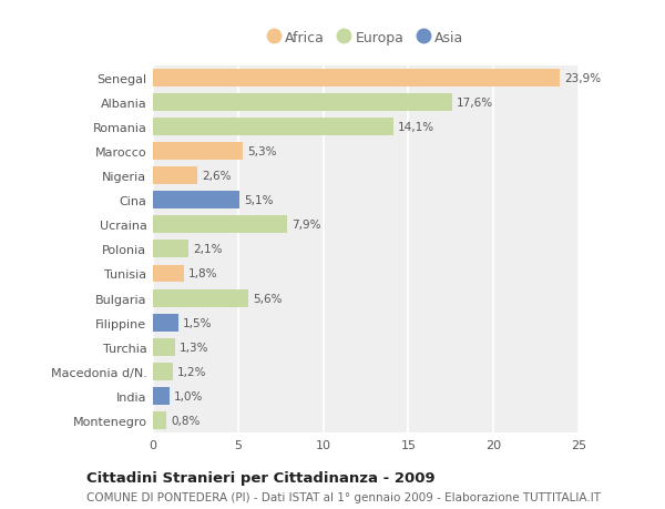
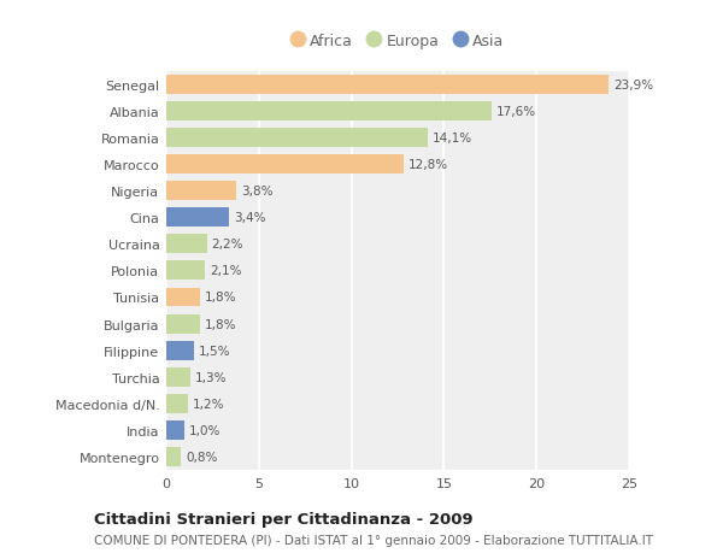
Marocco: 5,3% -> 12,8%
Nigeria: 2,6% -> 3,8%
Cina: 5,1% -> 3,4%
Ucraina: 7,9% -> 2,2%
Bulgaria: 5,6% -> 1,8%
